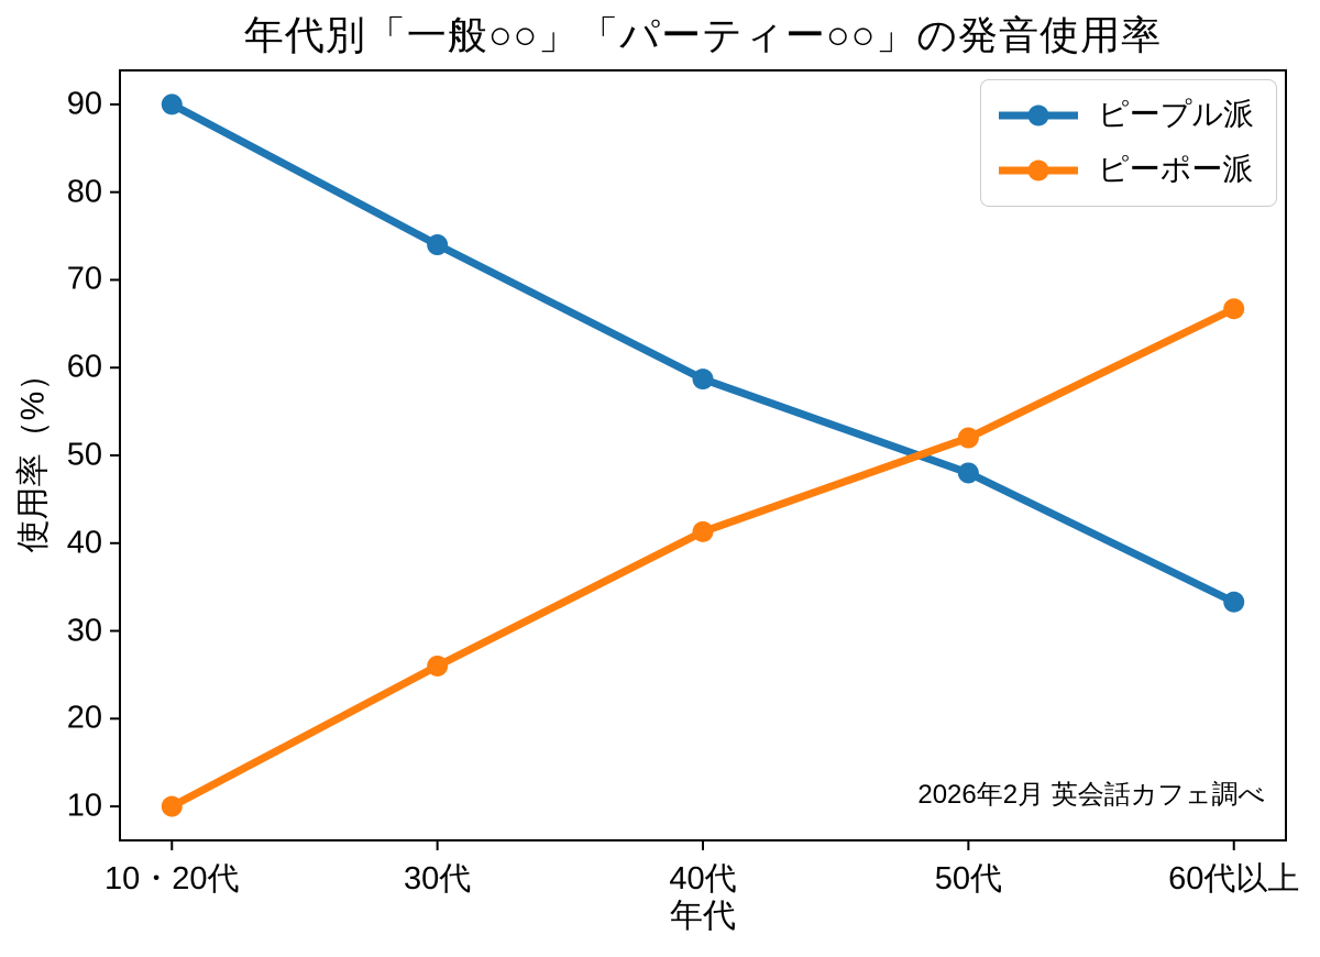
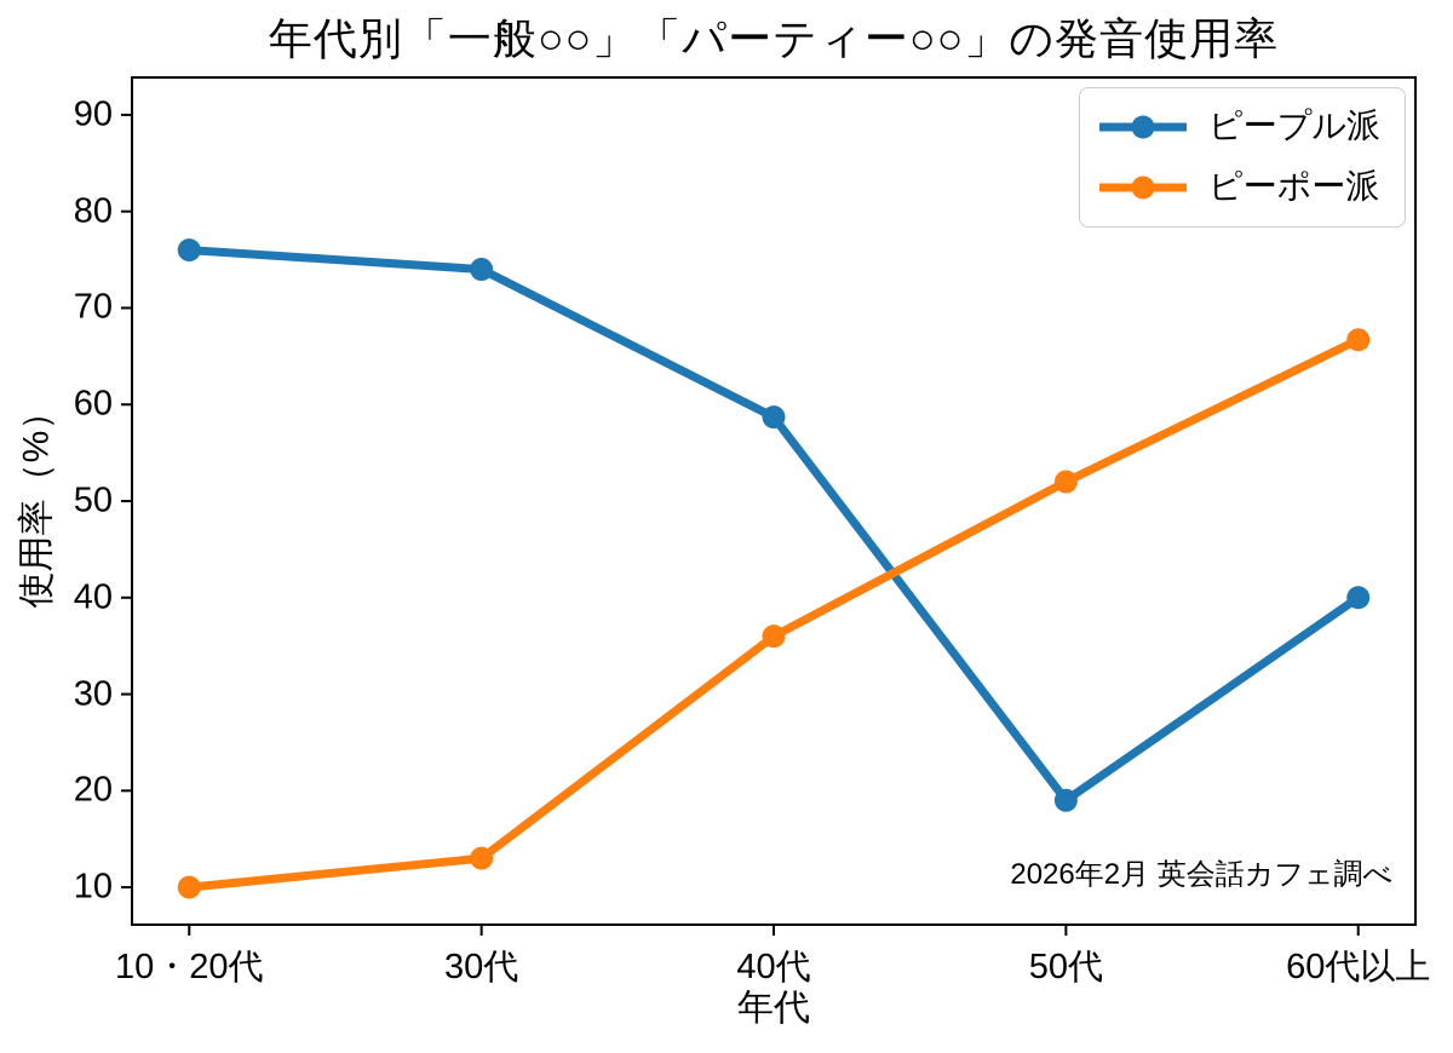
ピープル派/10・20代: 90 -> 76
ピーポー派/30代: 26 -> 13
ピーポー派/40代: 41 -> 36
ピープル派/50代: 48 -> 19
ピープル派/60代以上: 33 -> 40
